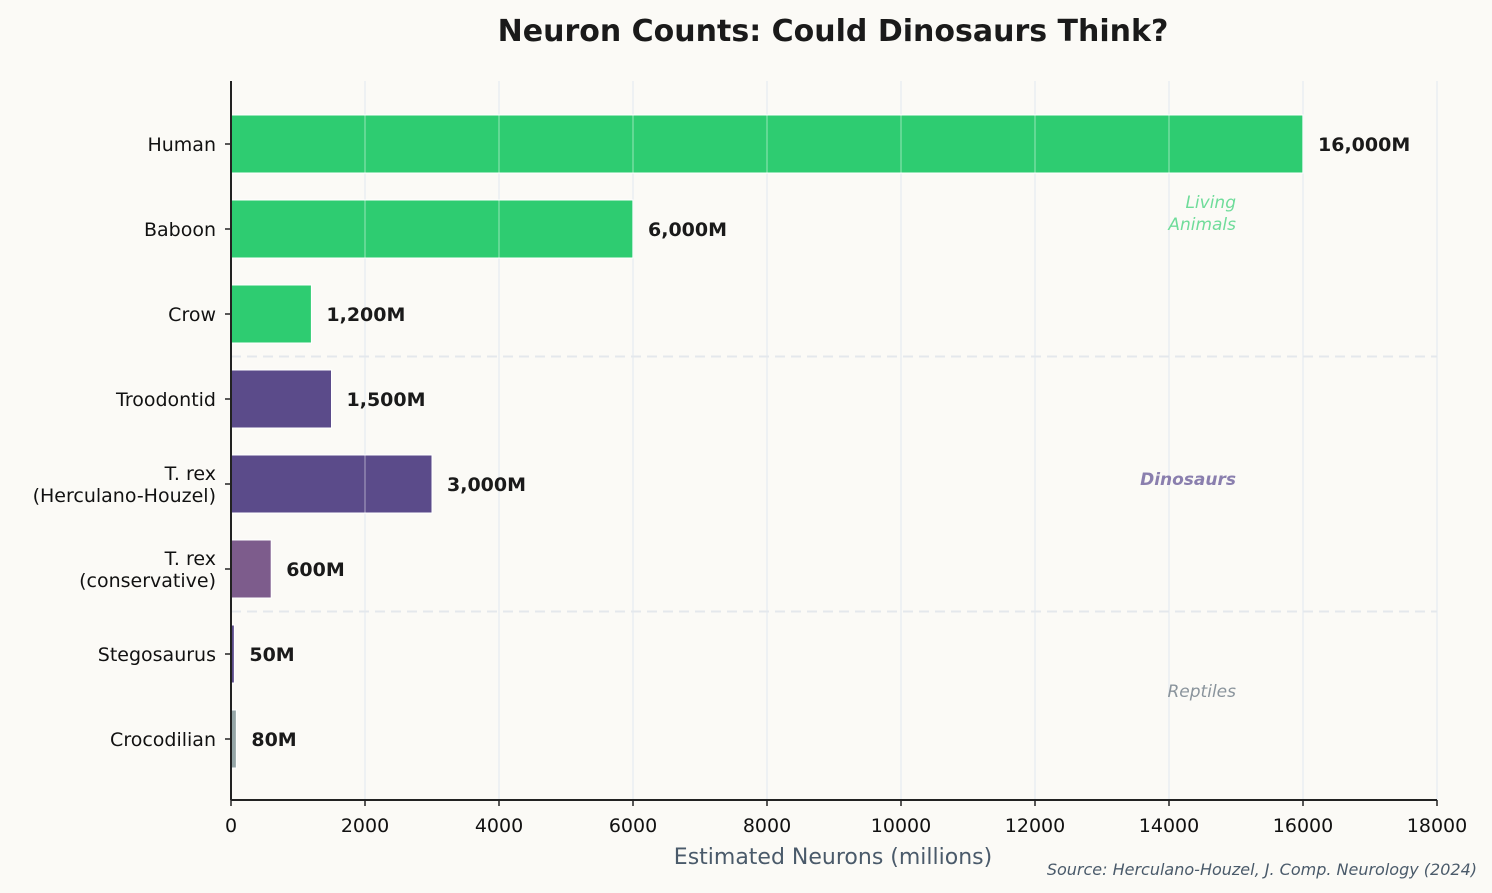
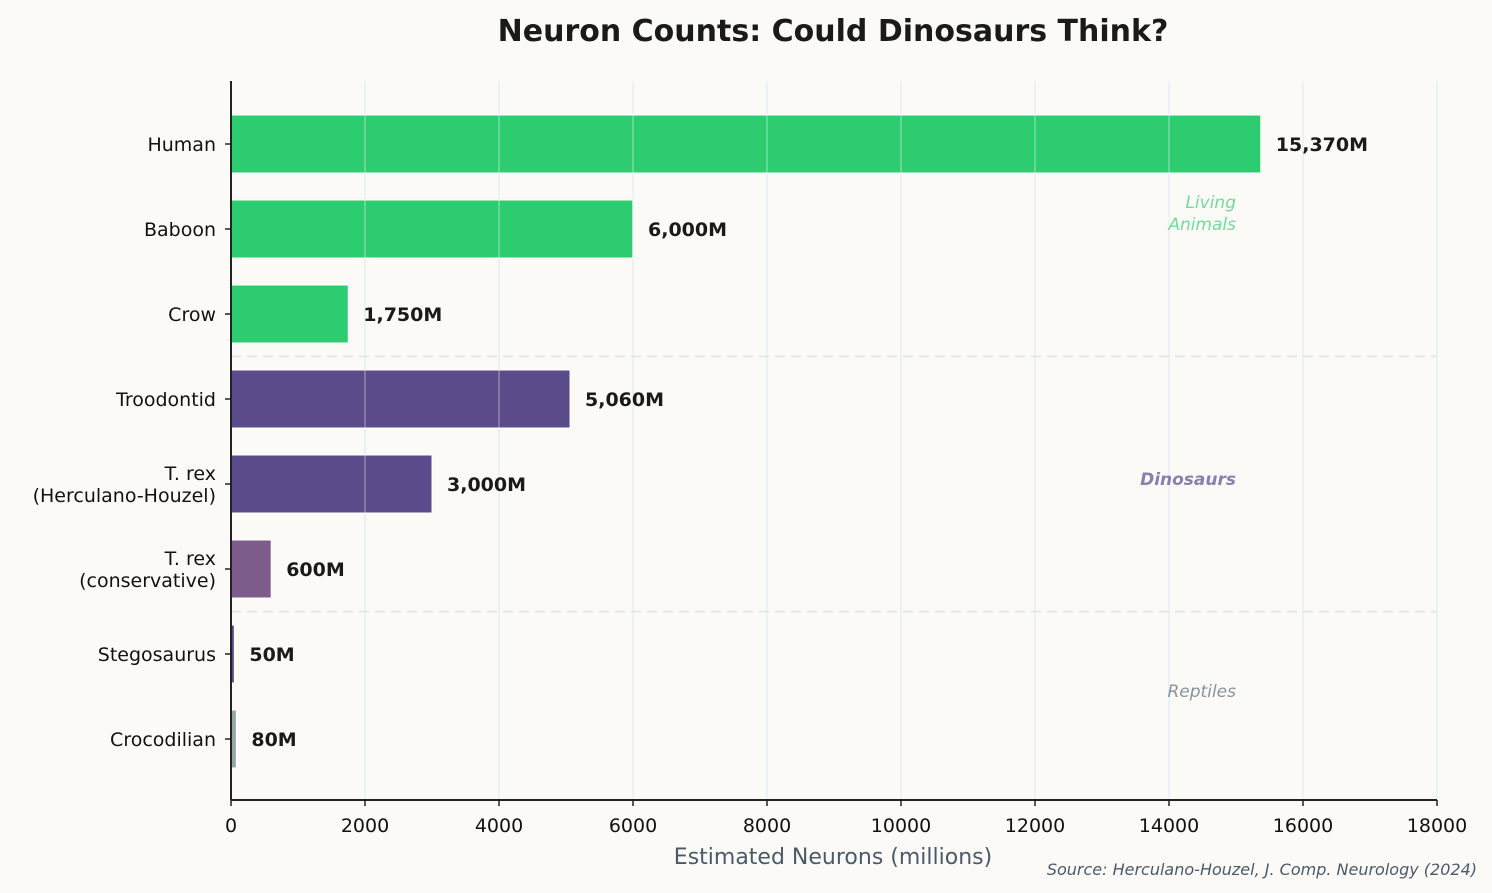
Human: 16,000M -> 15,370M
Crow: 1,200M -> 1,750M
Troodontid: 1,500M -> 5,060M
